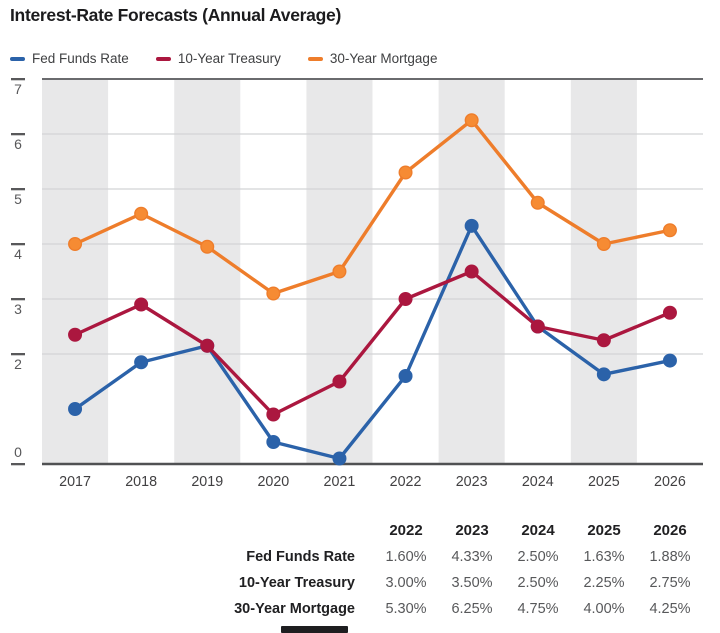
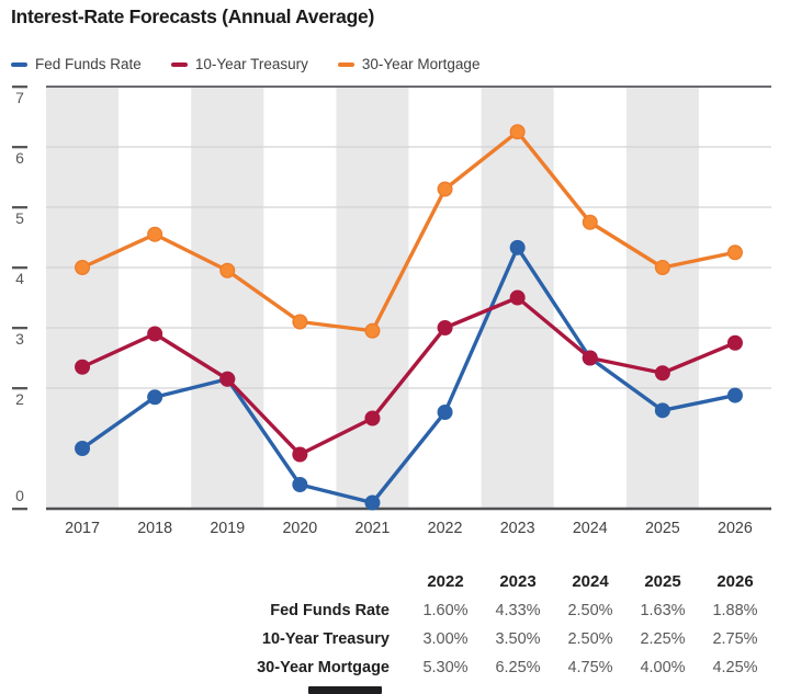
30-Year Mortgage/2021: 3.5 -> 3.0
